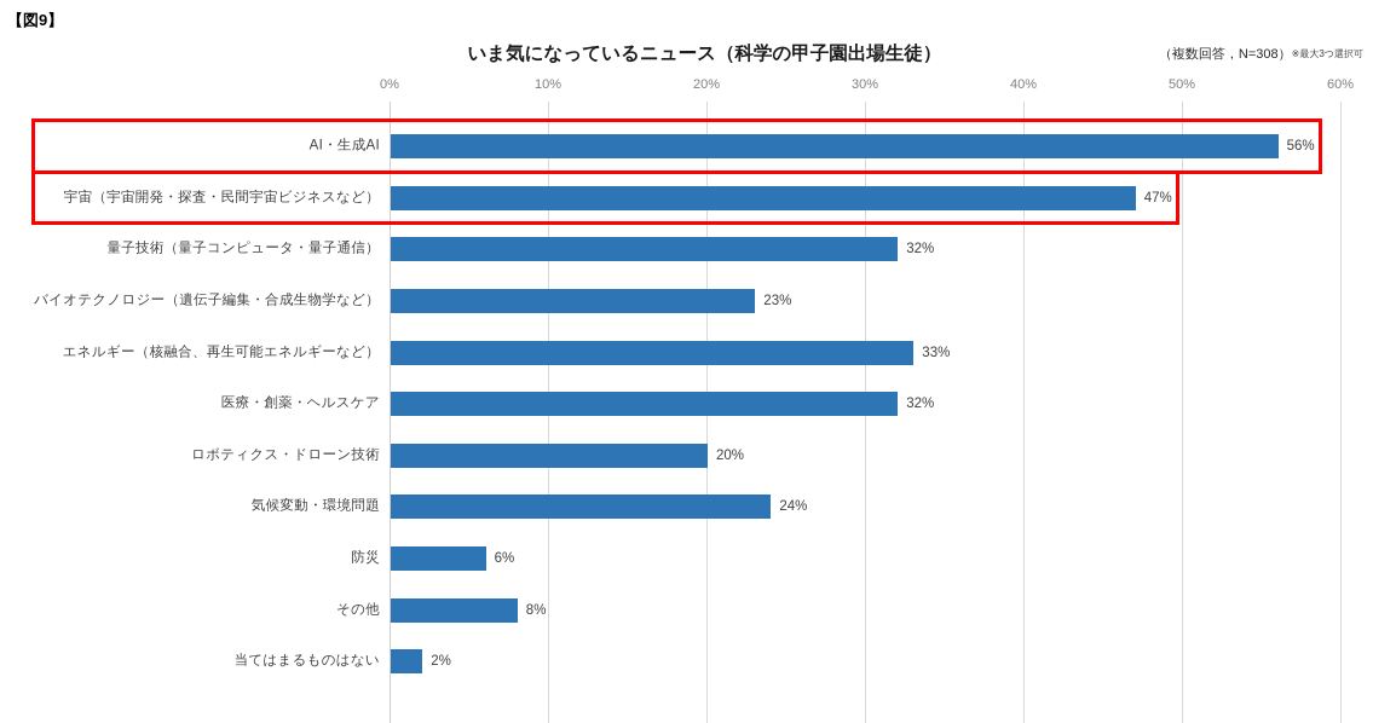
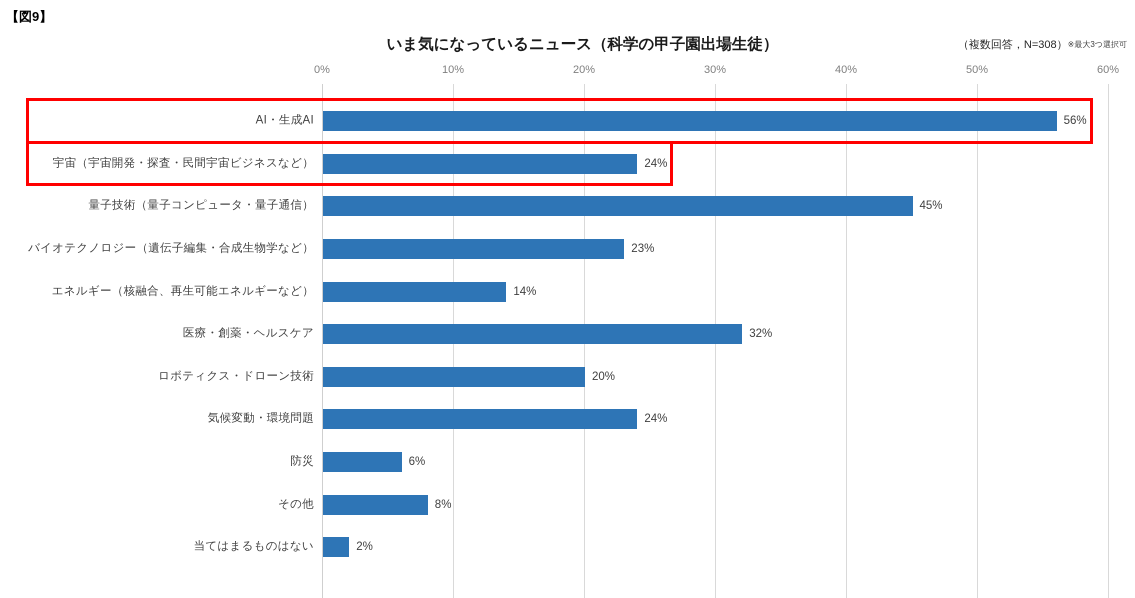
宇宙（宇宙開発・探査・民間宇宙ビジネスなど）: 47% -> 24%
量子技術（量子コンピュータ・量子通信）: 32% -> 45%
エネルギー（核融合、再生可能エネルギーなど）: 33% -> 14%
